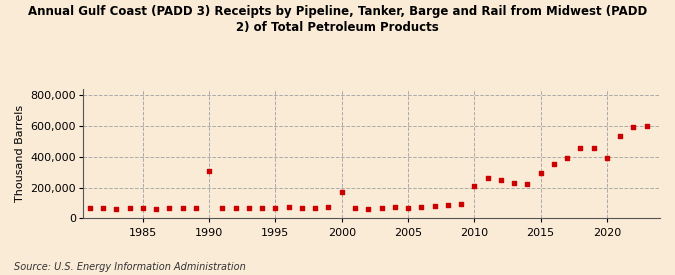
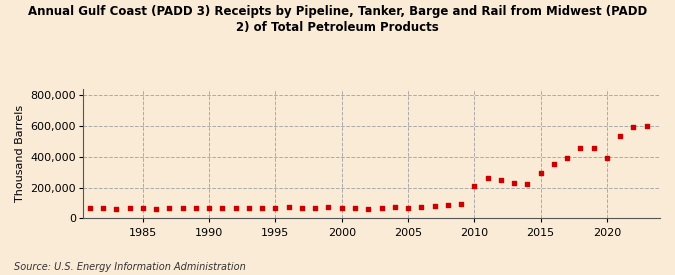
1990: 310,000 -> 70,000
2000: 170,000 -> 70,000
